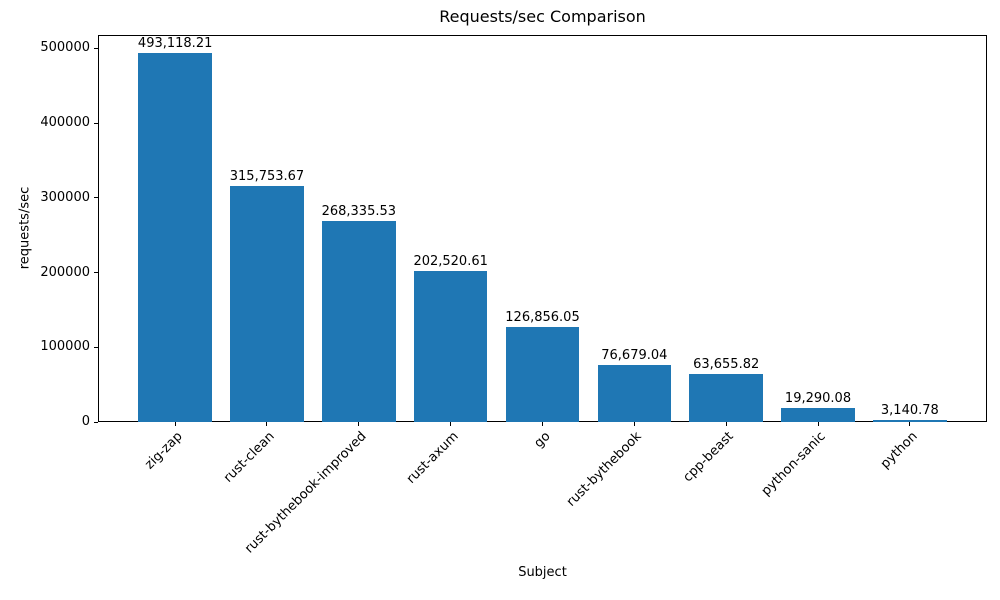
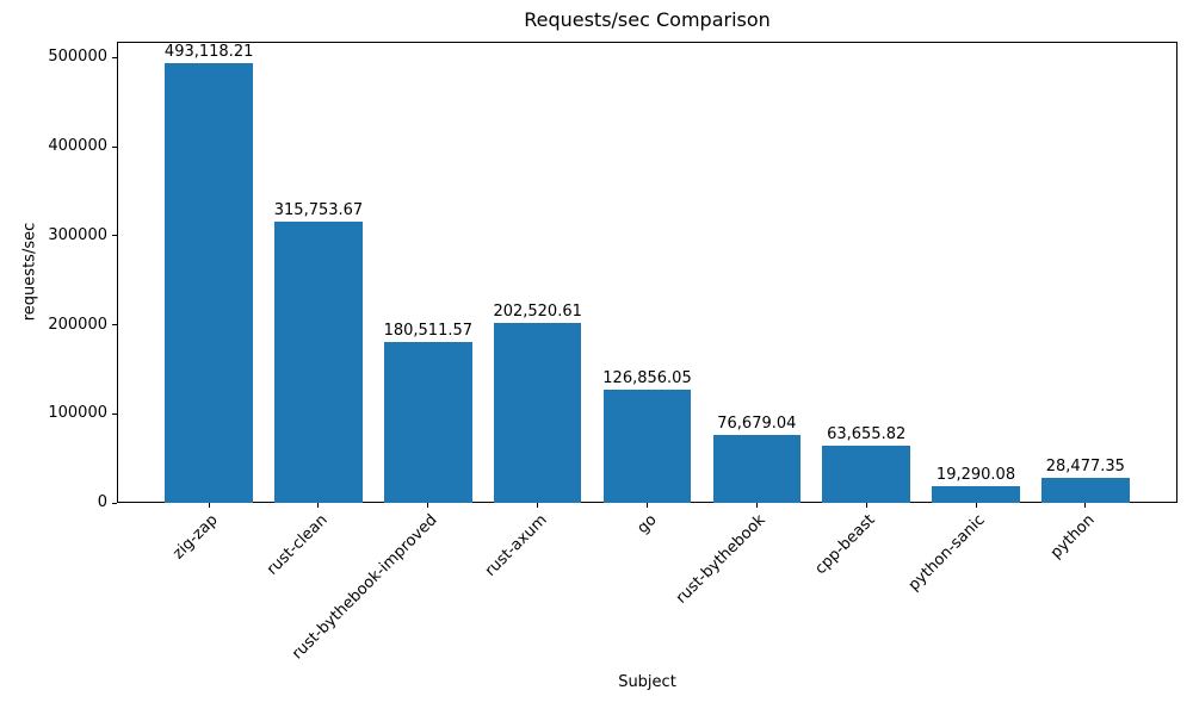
rust-bythebook-improved: 268,335.53 -> 180,511.57
python: 3,140.78 -> 28,477.35
